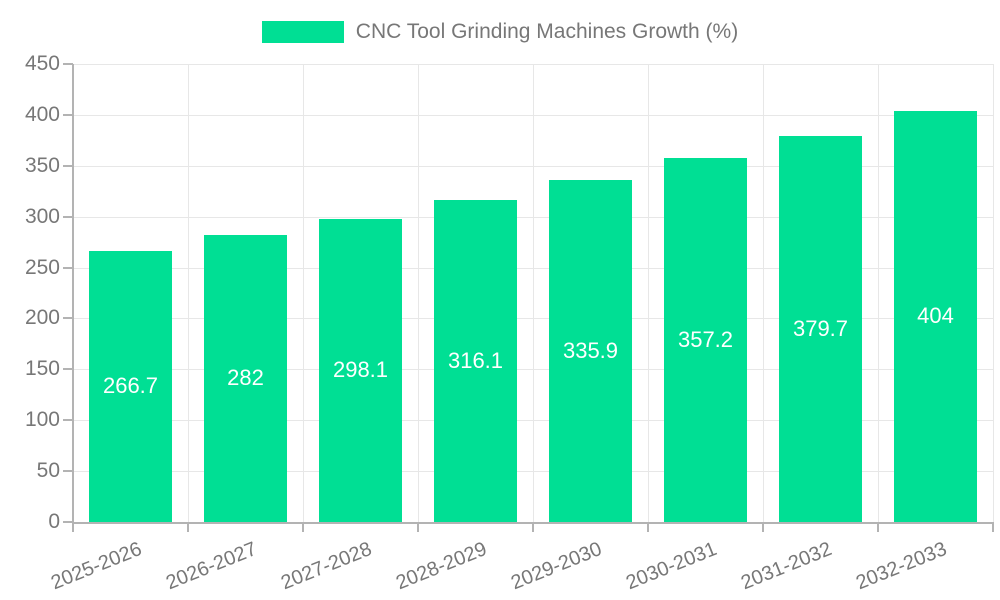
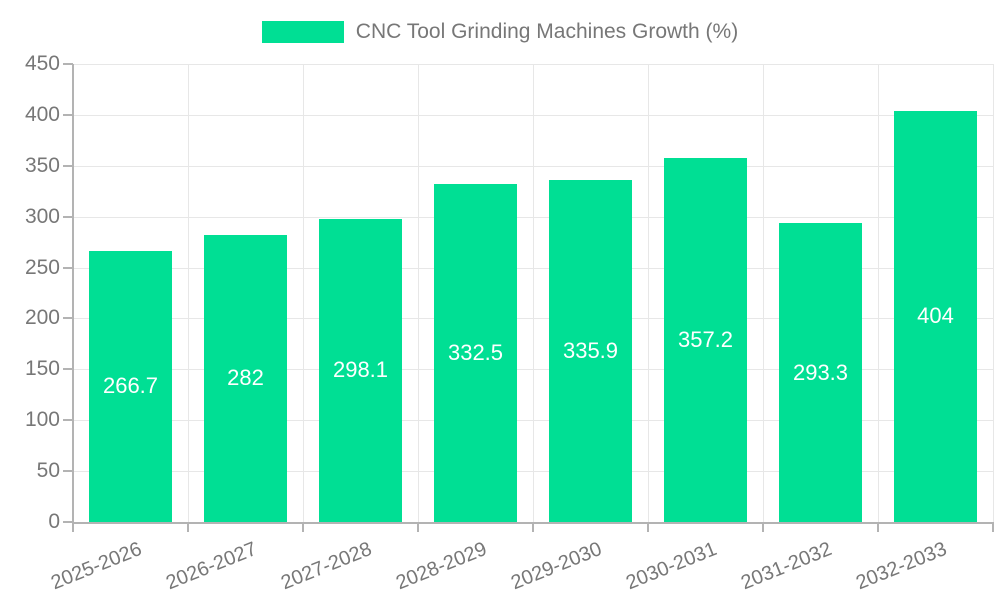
2028-2029: 316.1 -> 332.5
2031-2032: 379.7 -> 293.3
